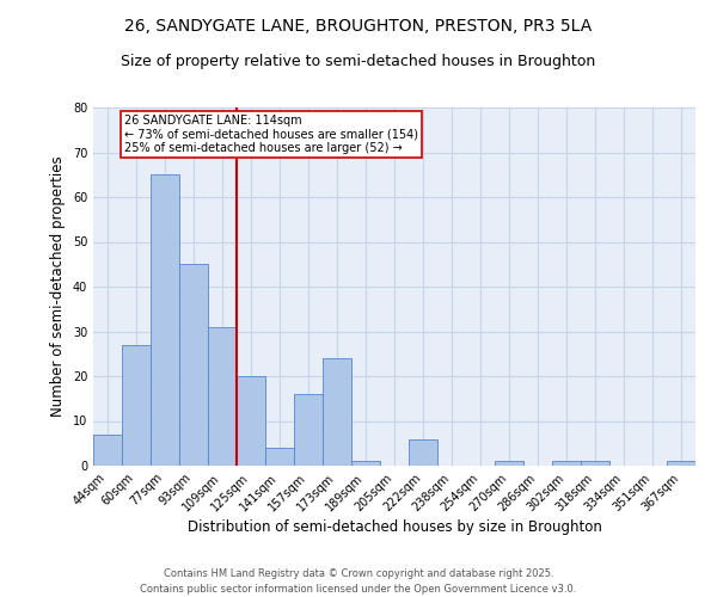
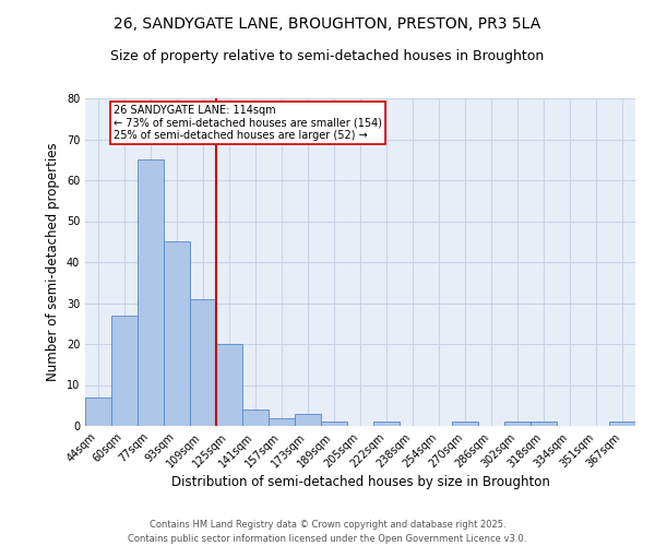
157sqm: 16 -> 2
173sqm: 24 -> 3
222sqm: 6 -> 1
